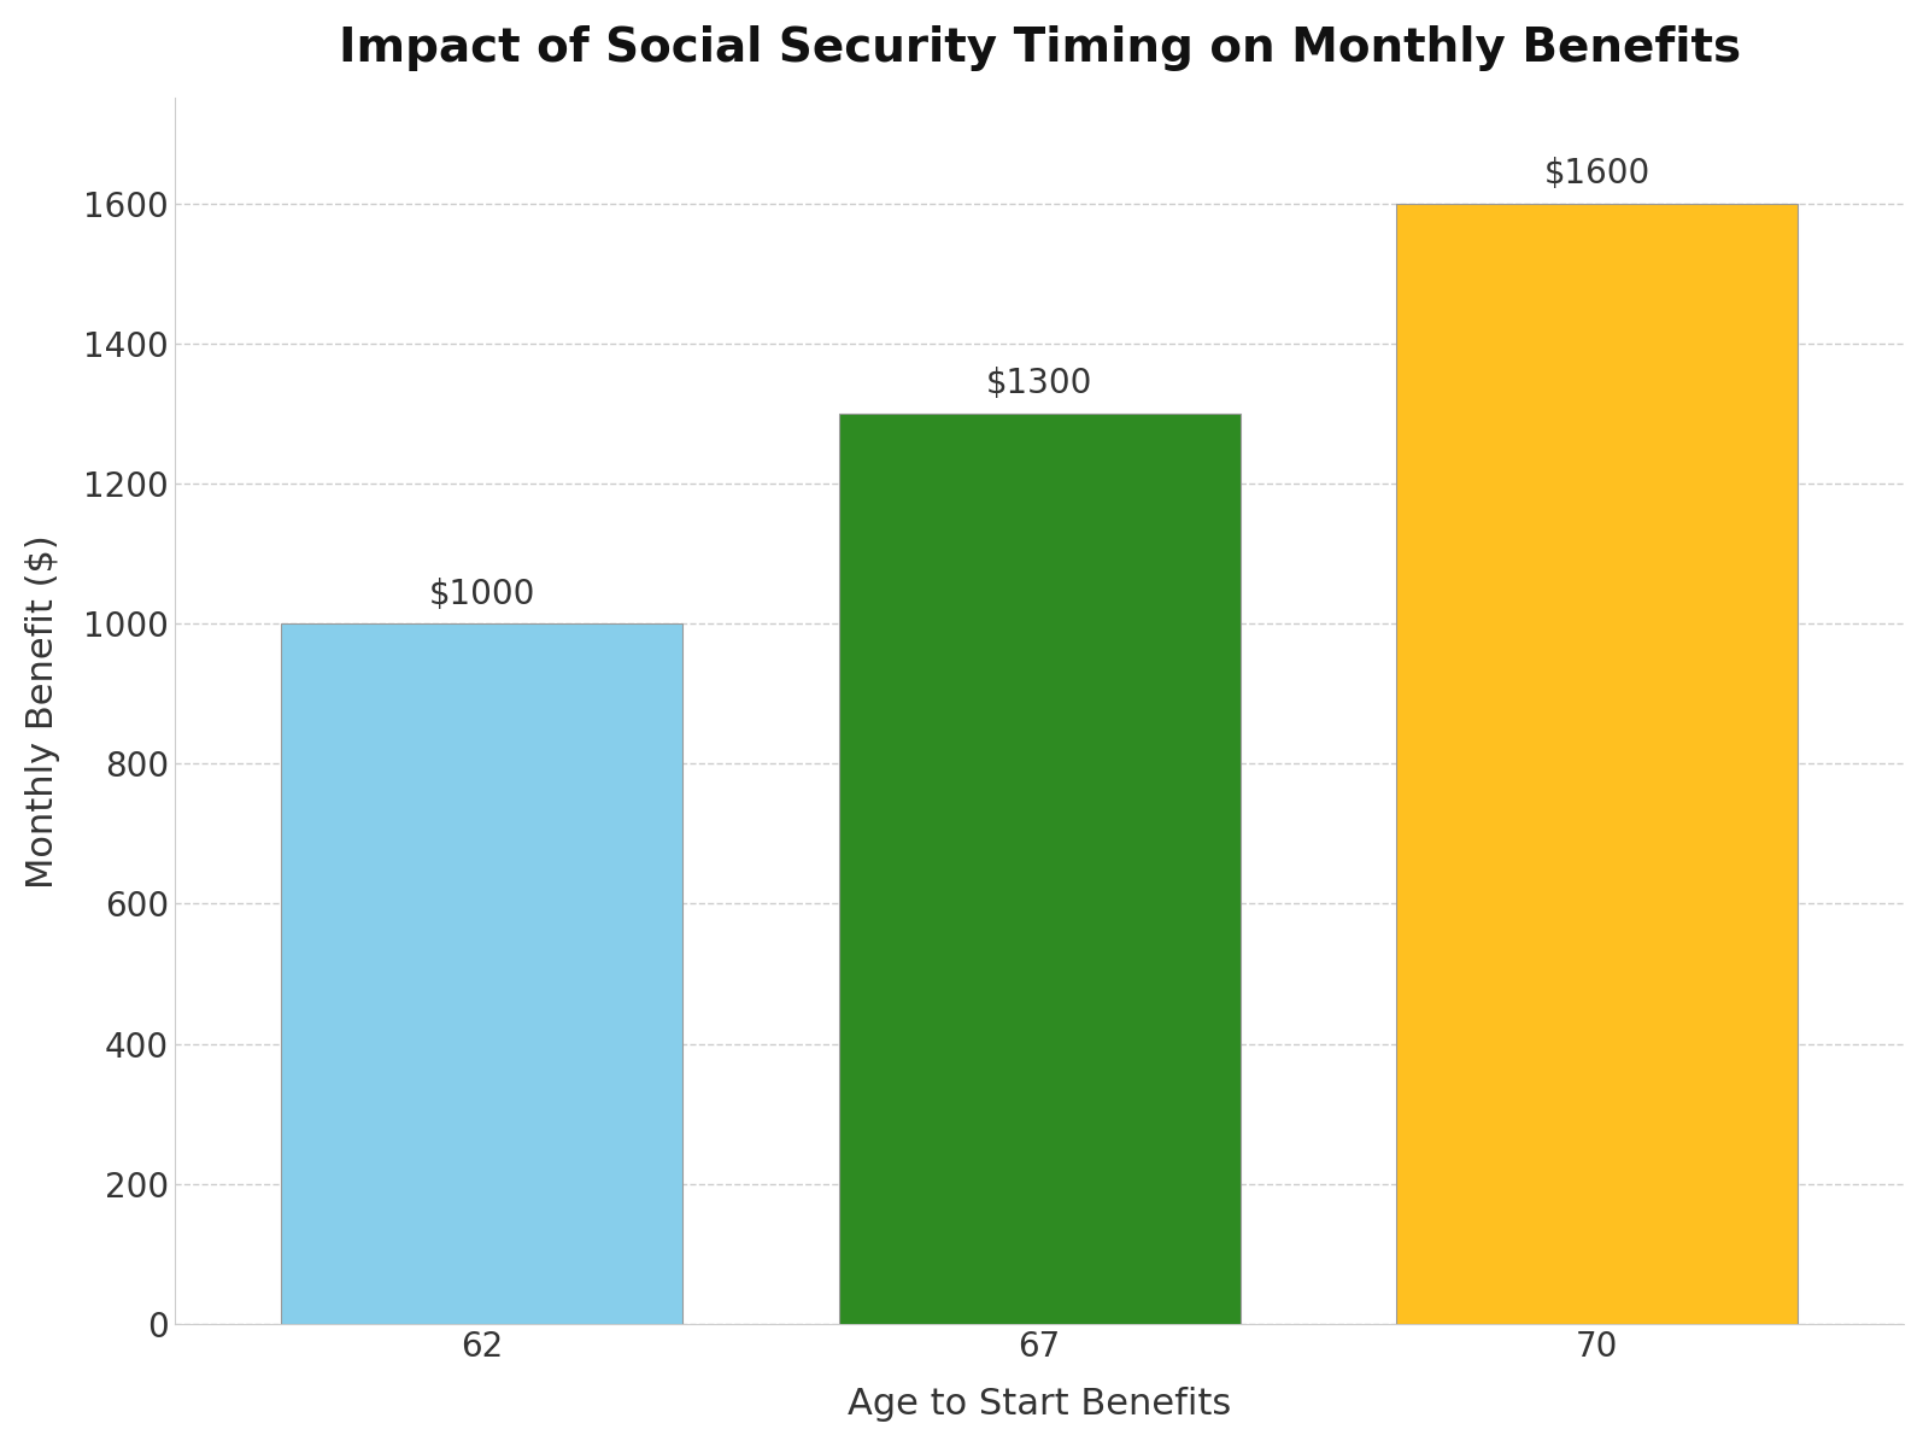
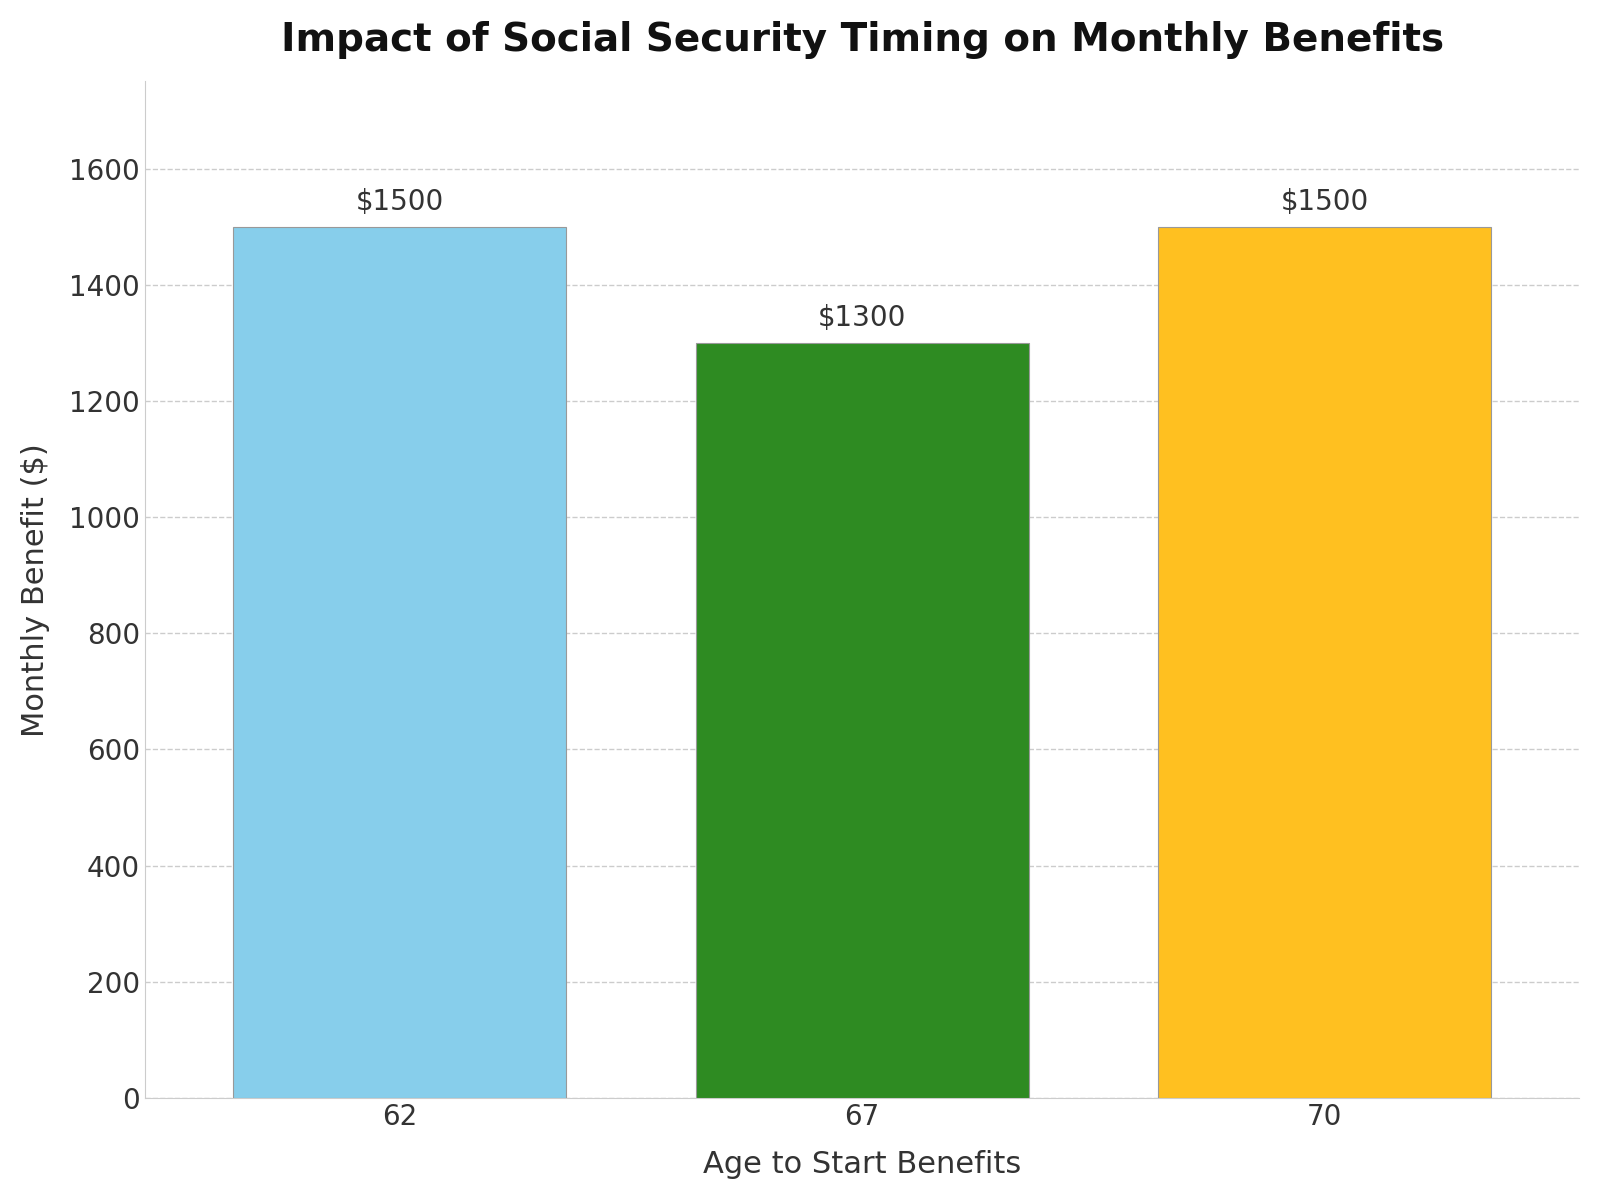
62: $1000 -> $1500
70: $1600 -> $1500
